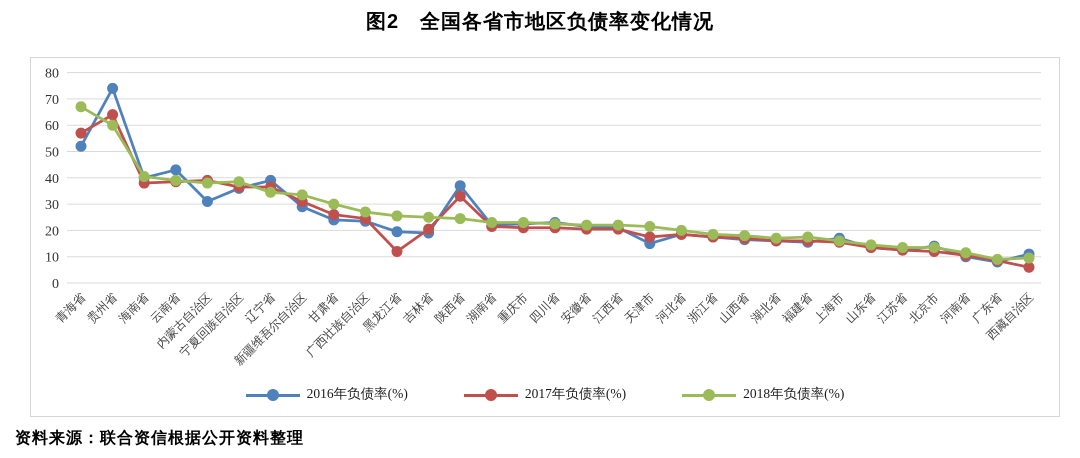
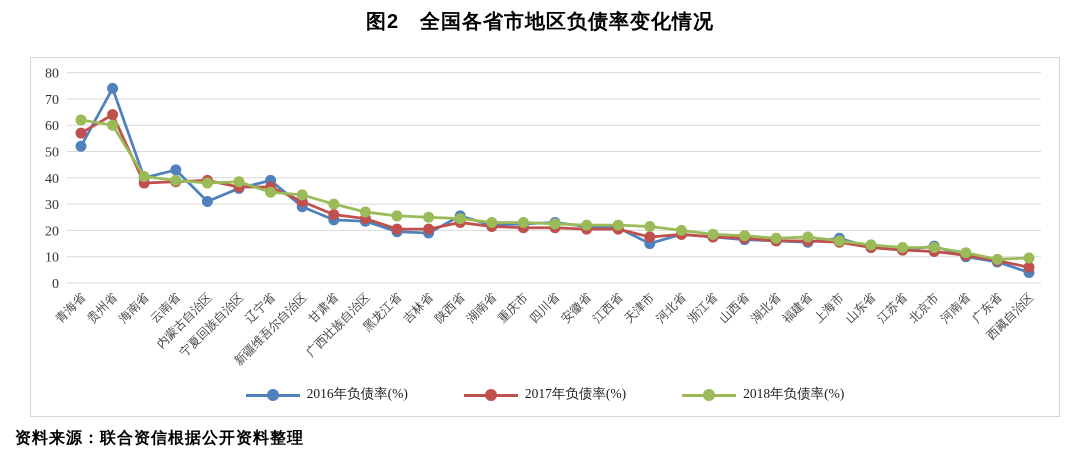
2018年负债率(%)/青海省: 67 -> 62
2017年负债率(%)/黑龙江省: 12 -> 20
2016年负债率(%)/陕西省: 37 -> 26
2017年负债率(%)/陕西省: 33 -> 23
2016年负债率(%)/西藏自治区: 11 -> 4
